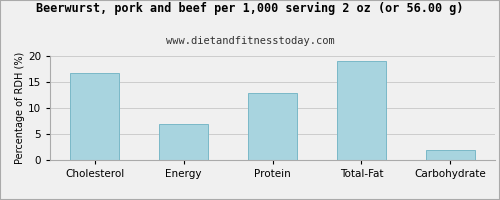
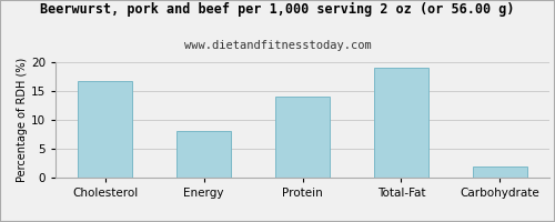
Energy: 7.0 -> 8.1
Protein: 12.8 -> 14.0
